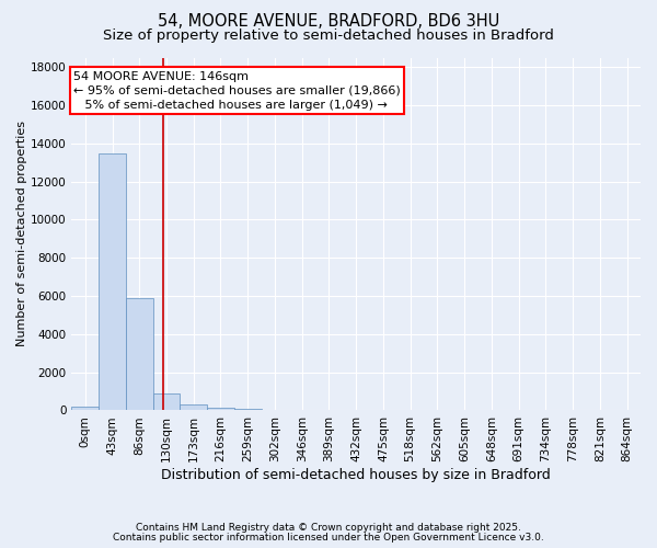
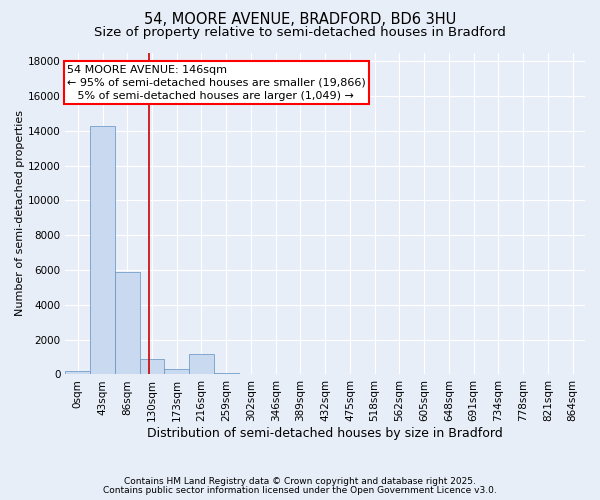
43sqm: 13500 -> 14300
216sqm: 200 -> 1200
